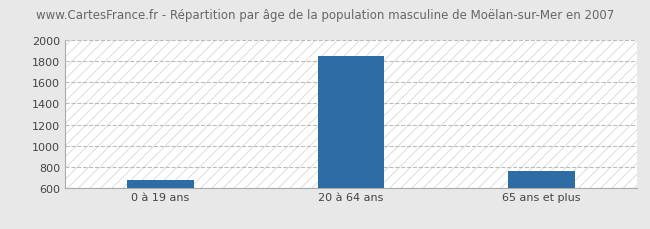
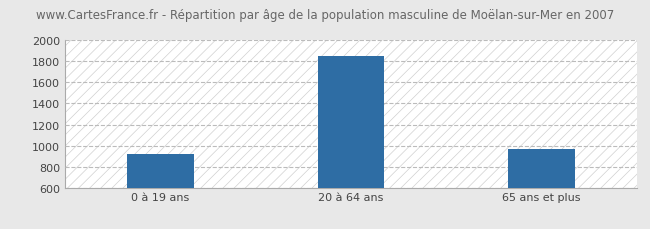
0 à 19 ans: 680 -> 920
65 ans et plus: 760 -> 970
